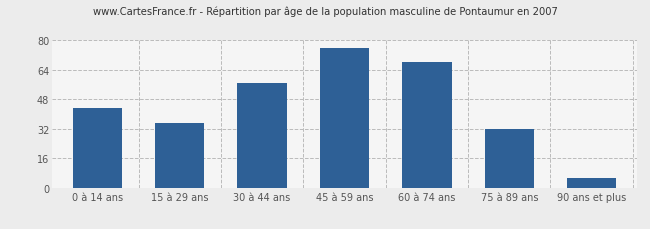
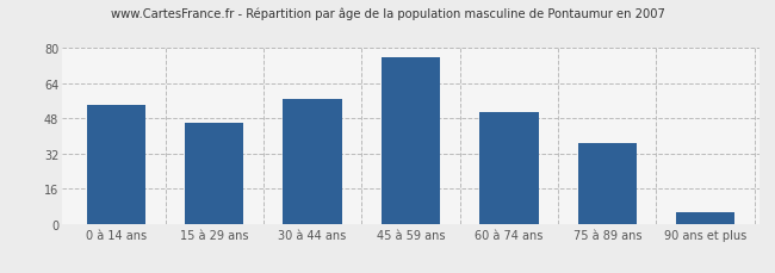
0 à 14 ans: 43 -> 54
15 à 29 ans: 35 -> 46
60 à 74 ans: 68 -> 51
75 à 89 ans: 32 -> 37
